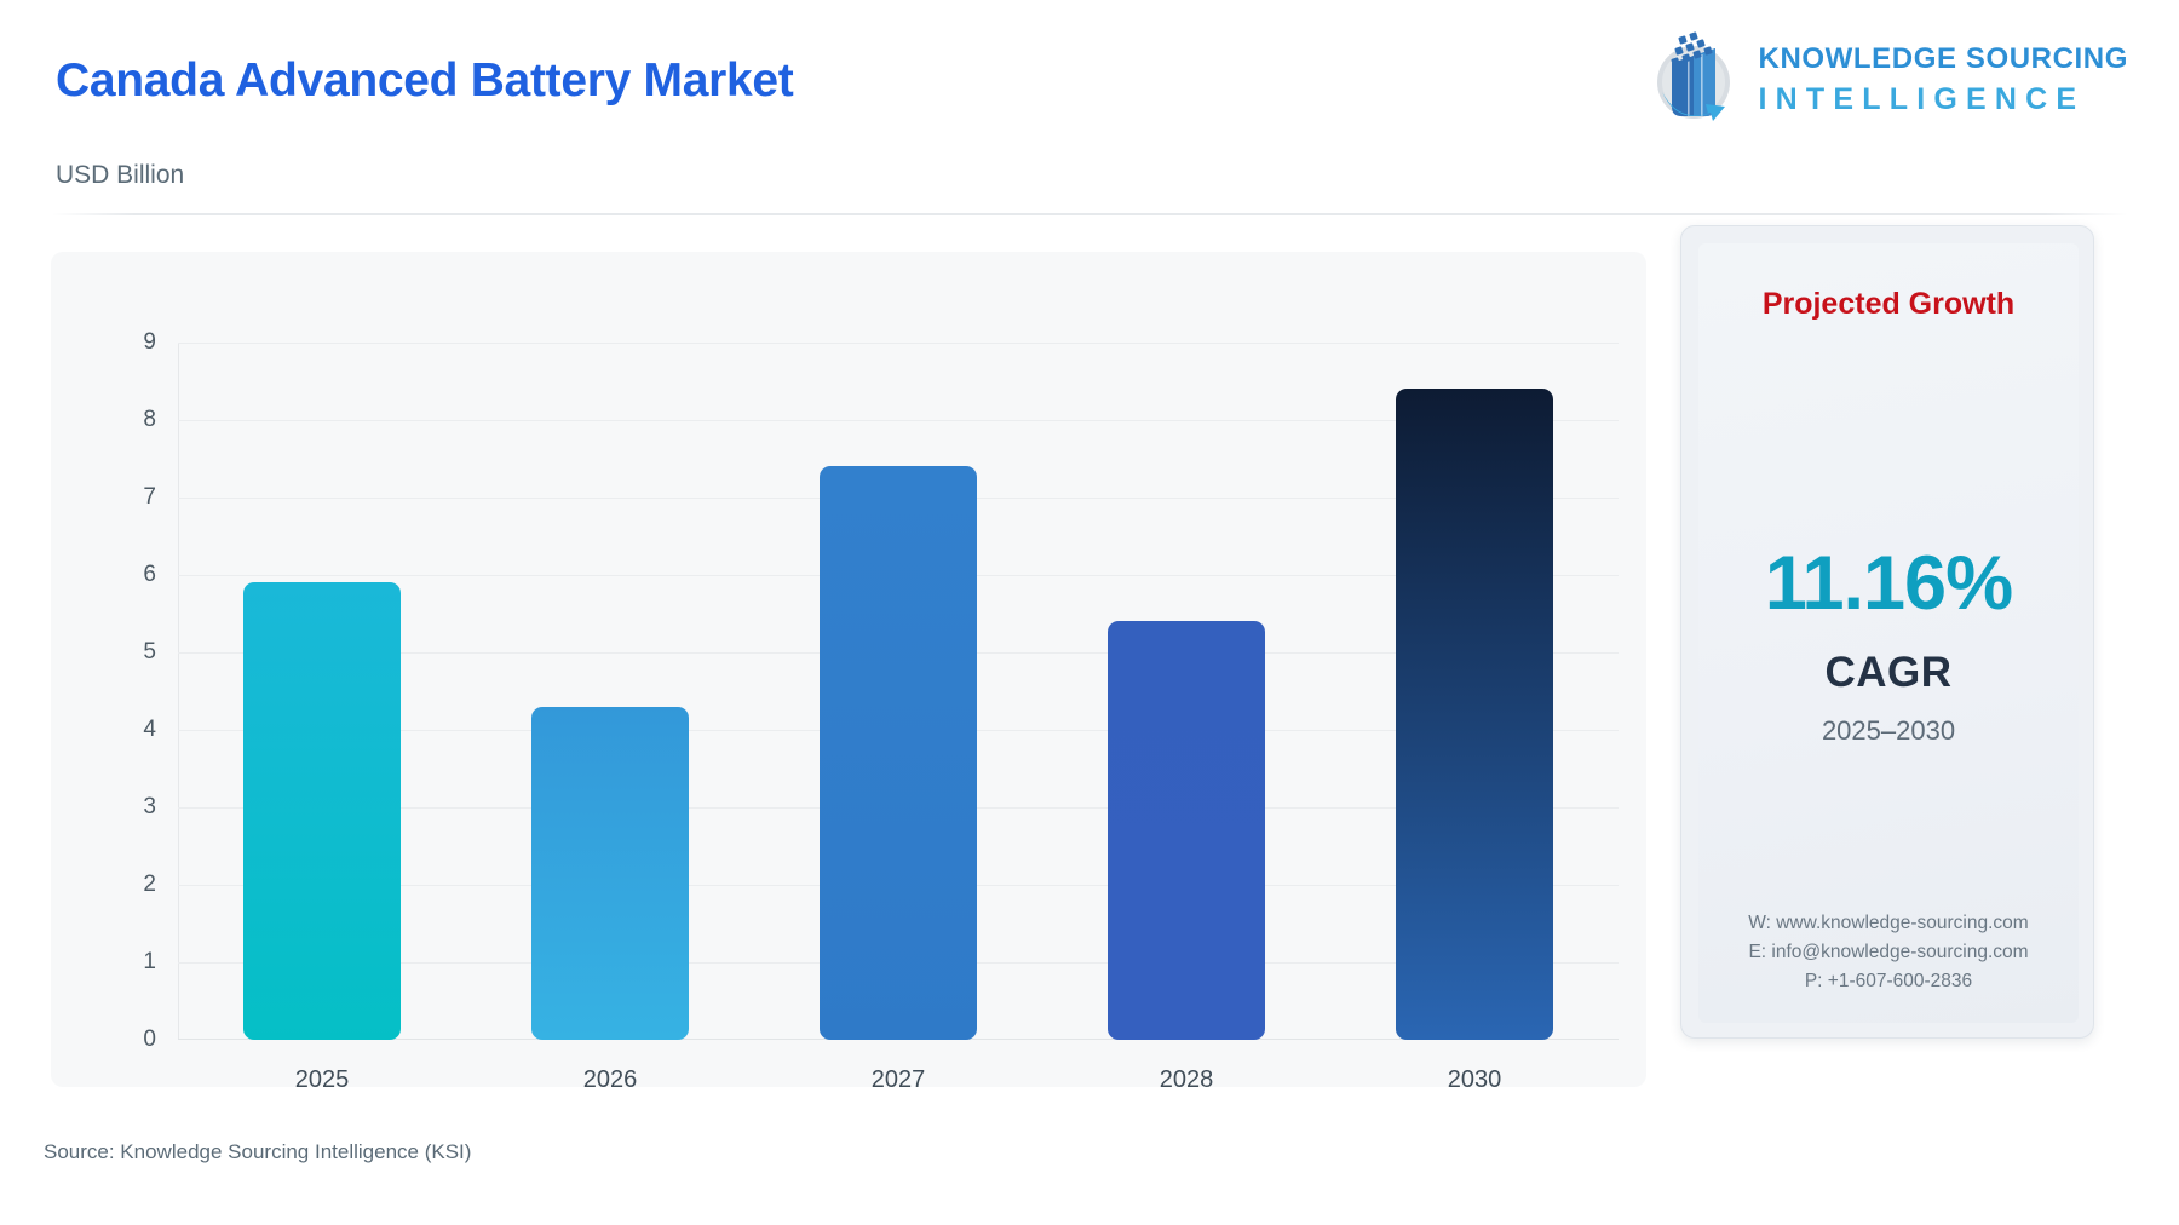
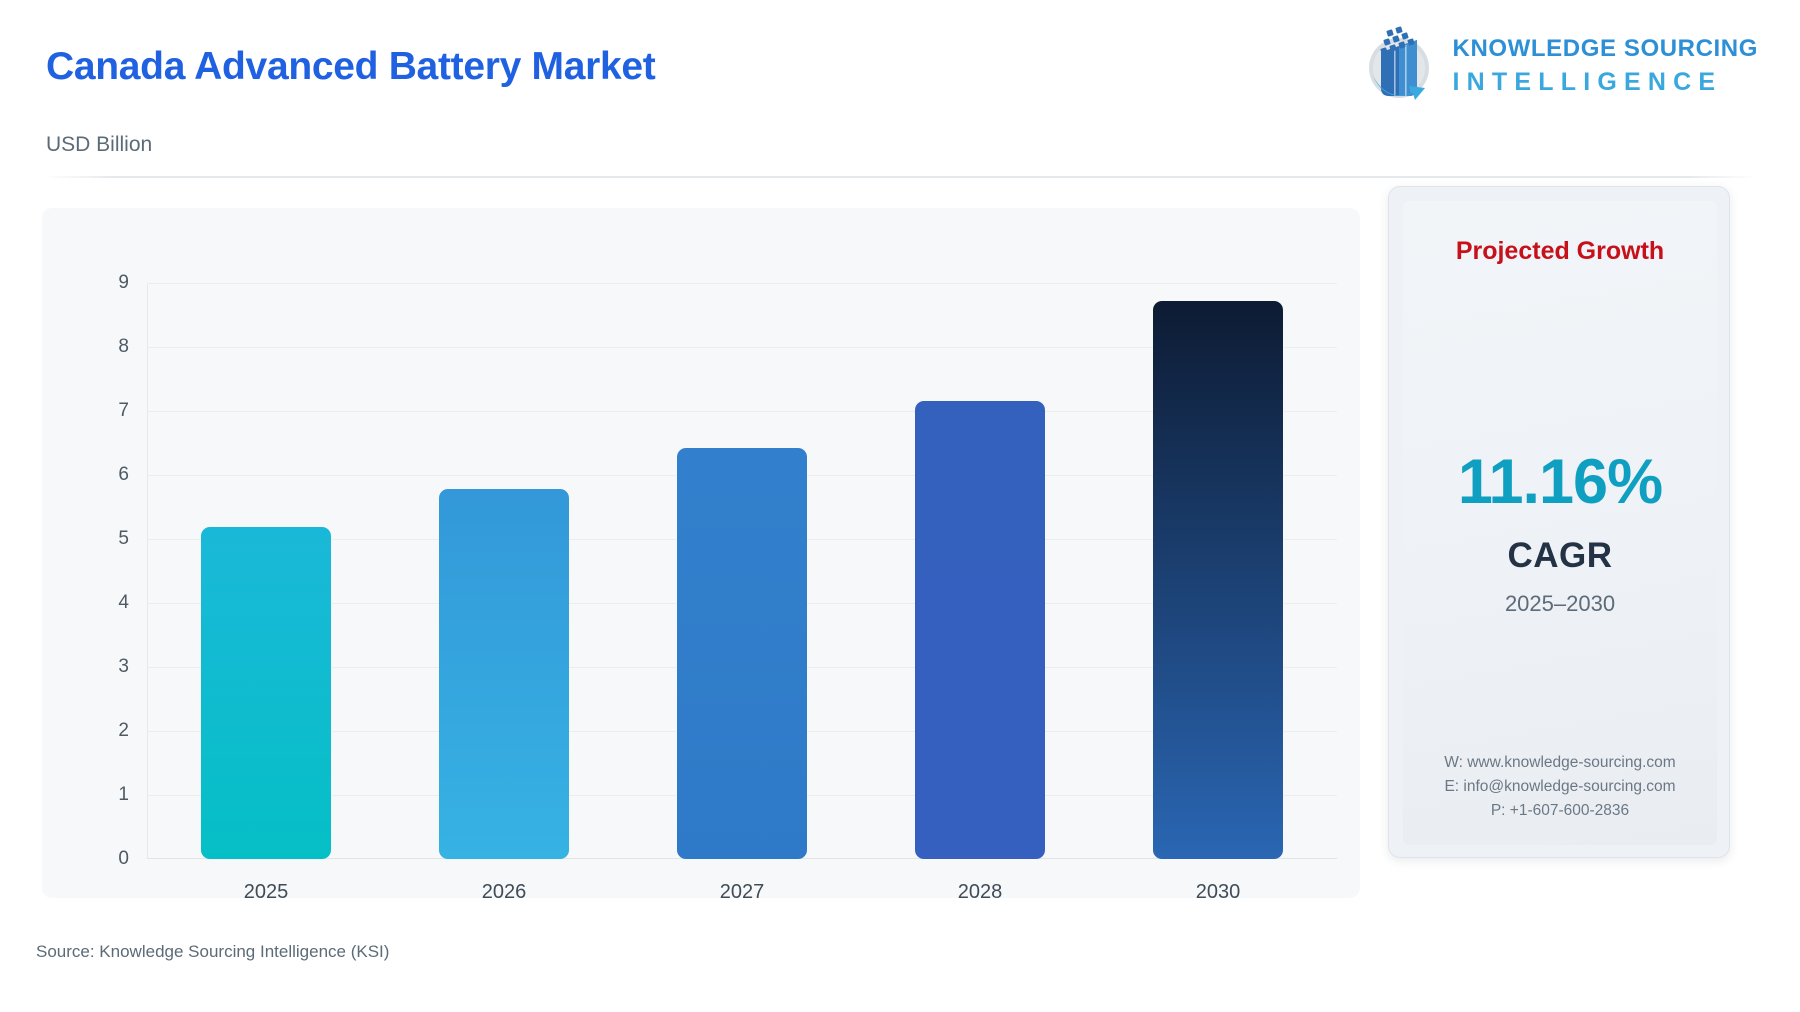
2025: 5.9 -> 5.2
2026: 4.3 -> 5.8
2027: 7.4 -> 6.4
2028: 5.4 -> 7.2
2030: 8.4 -> 8.7
